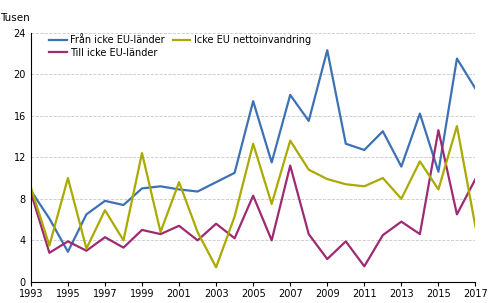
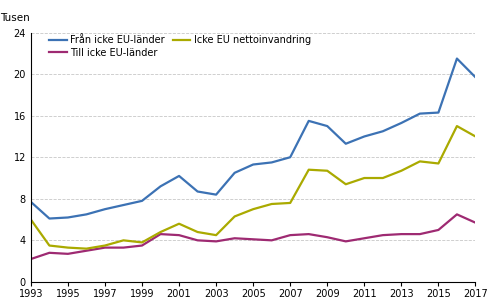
Från icke EU-länder/1993: 8.8 -> 7.7
Till icke EU-länder/1993: 8.6 -> 2.2
Icke EU nettoinvandring/1993: 9.1 -> 6.0
Från icke EU-länder/1995: 2.9 -> 6.2
Till icke EU-länder/1995: 3.9 -> 2.7
Icke EU nettoinvandring/1995: 10.0 -> 3.3
Från icke EU-länder/1997: 7.8 -> 7.0
Till icke EU-länder/1997: 4.3 -> 3.3
Icke EU nettoinvandring/1997: 6.9 -> 3.5
Från icke EU-länder/1999: 9.0 -> 7.8
Till icke EU-länder/1999: 5.0 -> 3.5
Icke EU nettoinvandring/1999: 12.4 -> 3.8
Från icke EU-länder/2001: 8.9 -> 10.2
Till icke EU-länder/2001: 5.4 -> 4.5
Icke EU nettoinvandring/2001: 9.6 -> 5.6
Från icke EU-länder/2003: 9.6 -> 8.4
Till icke EU-länder/2003: 5.6 -> 3.9
Icke EU nettoinvandring/2003: 1.4 -> 4.5
Från icke EU-länder/2005: 17.4 -> 11.3
Till icke EU-länder/2005: 8.3 -> 4.1
Icke EU nettoinvandring/2005: 13.3 -> 7.0
Från icke EU-länder/2007: 18.0 -> 12.0
Till icke EU-länder/2007: 11.2 -> 4.5
Icke EU nettoinvandring/2007: 13.6 -> 7.6
Från icke EU-länder/2009: 22.3 -> 15.0
Till icke EU-länder/2009: 2.2 -> 4.3
Icke EU nettoinvandring/2009: 9.9 -> 10.7
Från icke EU-länder/2011: 12.7 -> 14.0
Till icke EU-länder/2011: 1.5 -> 4.2
Icke EU nettoinvandring/2011: 9.2 -> 10.0
Från icke EU-länder/2013: 11.1 -> 15.3
Till icke EU-länder/2013: 5.8 -> 4.6
Icke EU nettoinvandring/2013: 8.0 -> 10.7
Från icke EU-länder/2015: 10.6 -> 16.3
Till icke EU-länder/2015: 14.6 -> 5.0
Icke EU nettoinvandring/2015: 8.9 -> 11.4
Från icke EU-länder/2017: 18.6 -> 19.7
Till icke EU-länder/2017: 9.9 -> 5.7
Icke EU nettoinvandring/2017: 5.3 -> 14.0
